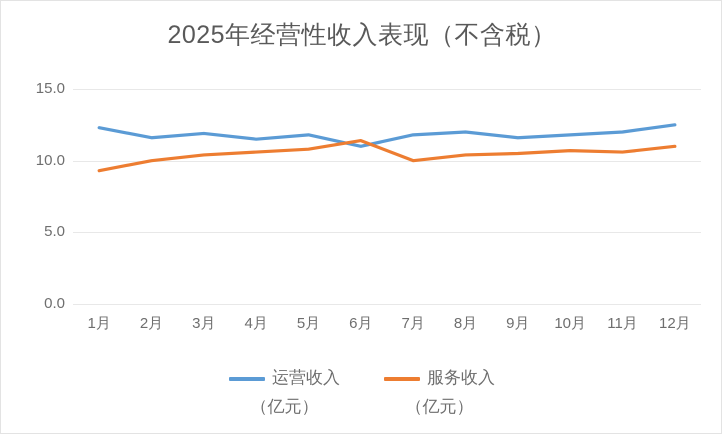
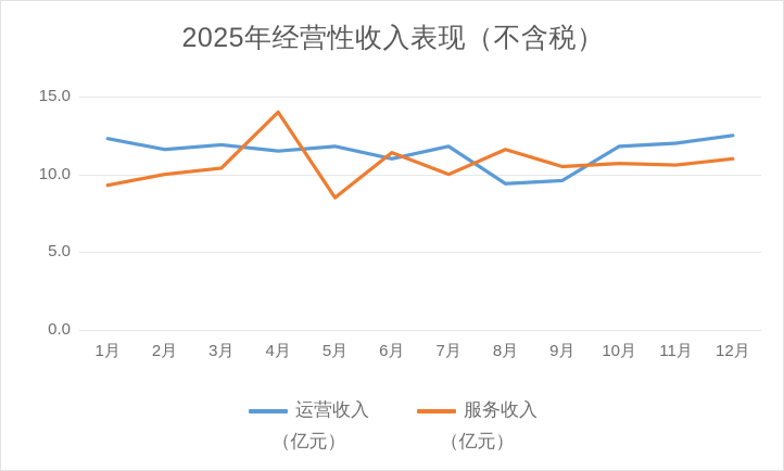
服务收入/4月: 10.6 -> 14.0
服务收入/5月: 10.8 -> 8.5
运营收入/8月: 12.0 -> 9.4
服务收入/8月: 10.4 -> 11.6
运营收入/9月: 11.6 -> 9.6
